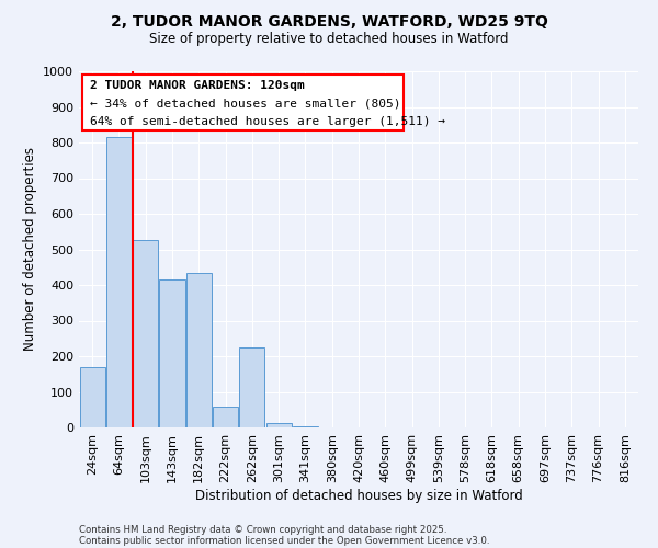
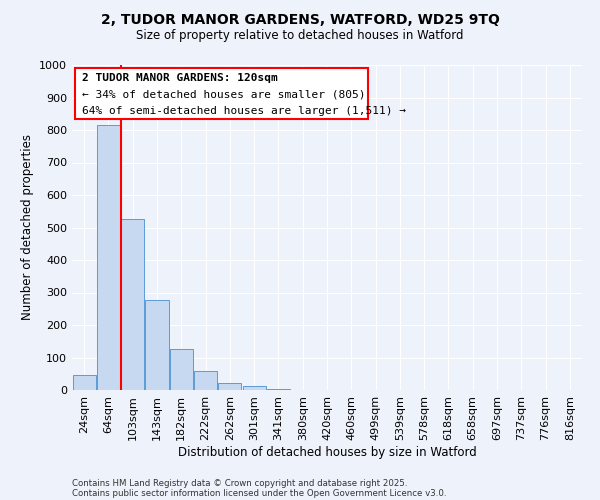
24sqm: 170 -> 46
143sqm: 415 -> 278
182sqm: 435 -> 127
262sqm: 225 -> 22
